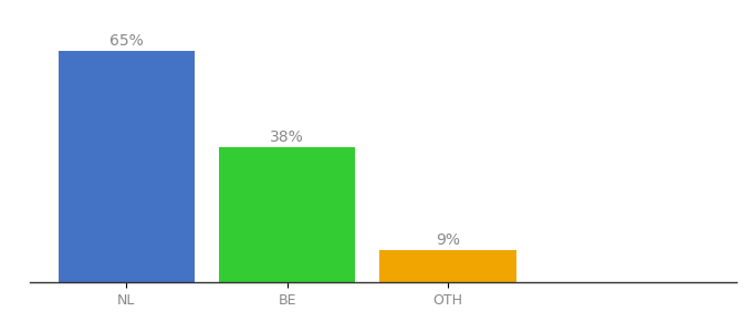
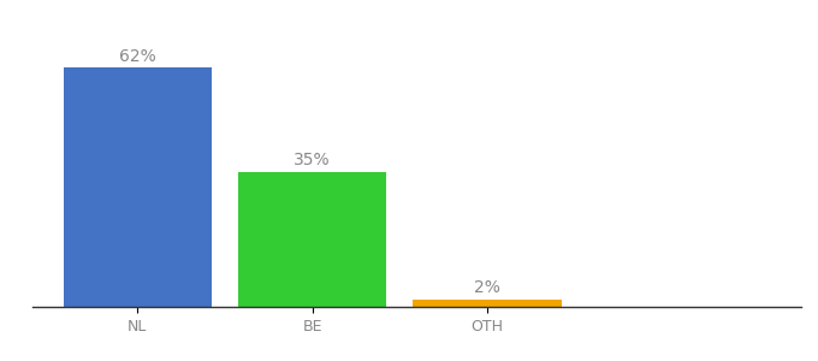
NL: 65% -> 62%
BE: 38% -> 35%
OTH: 9% -> 2%
